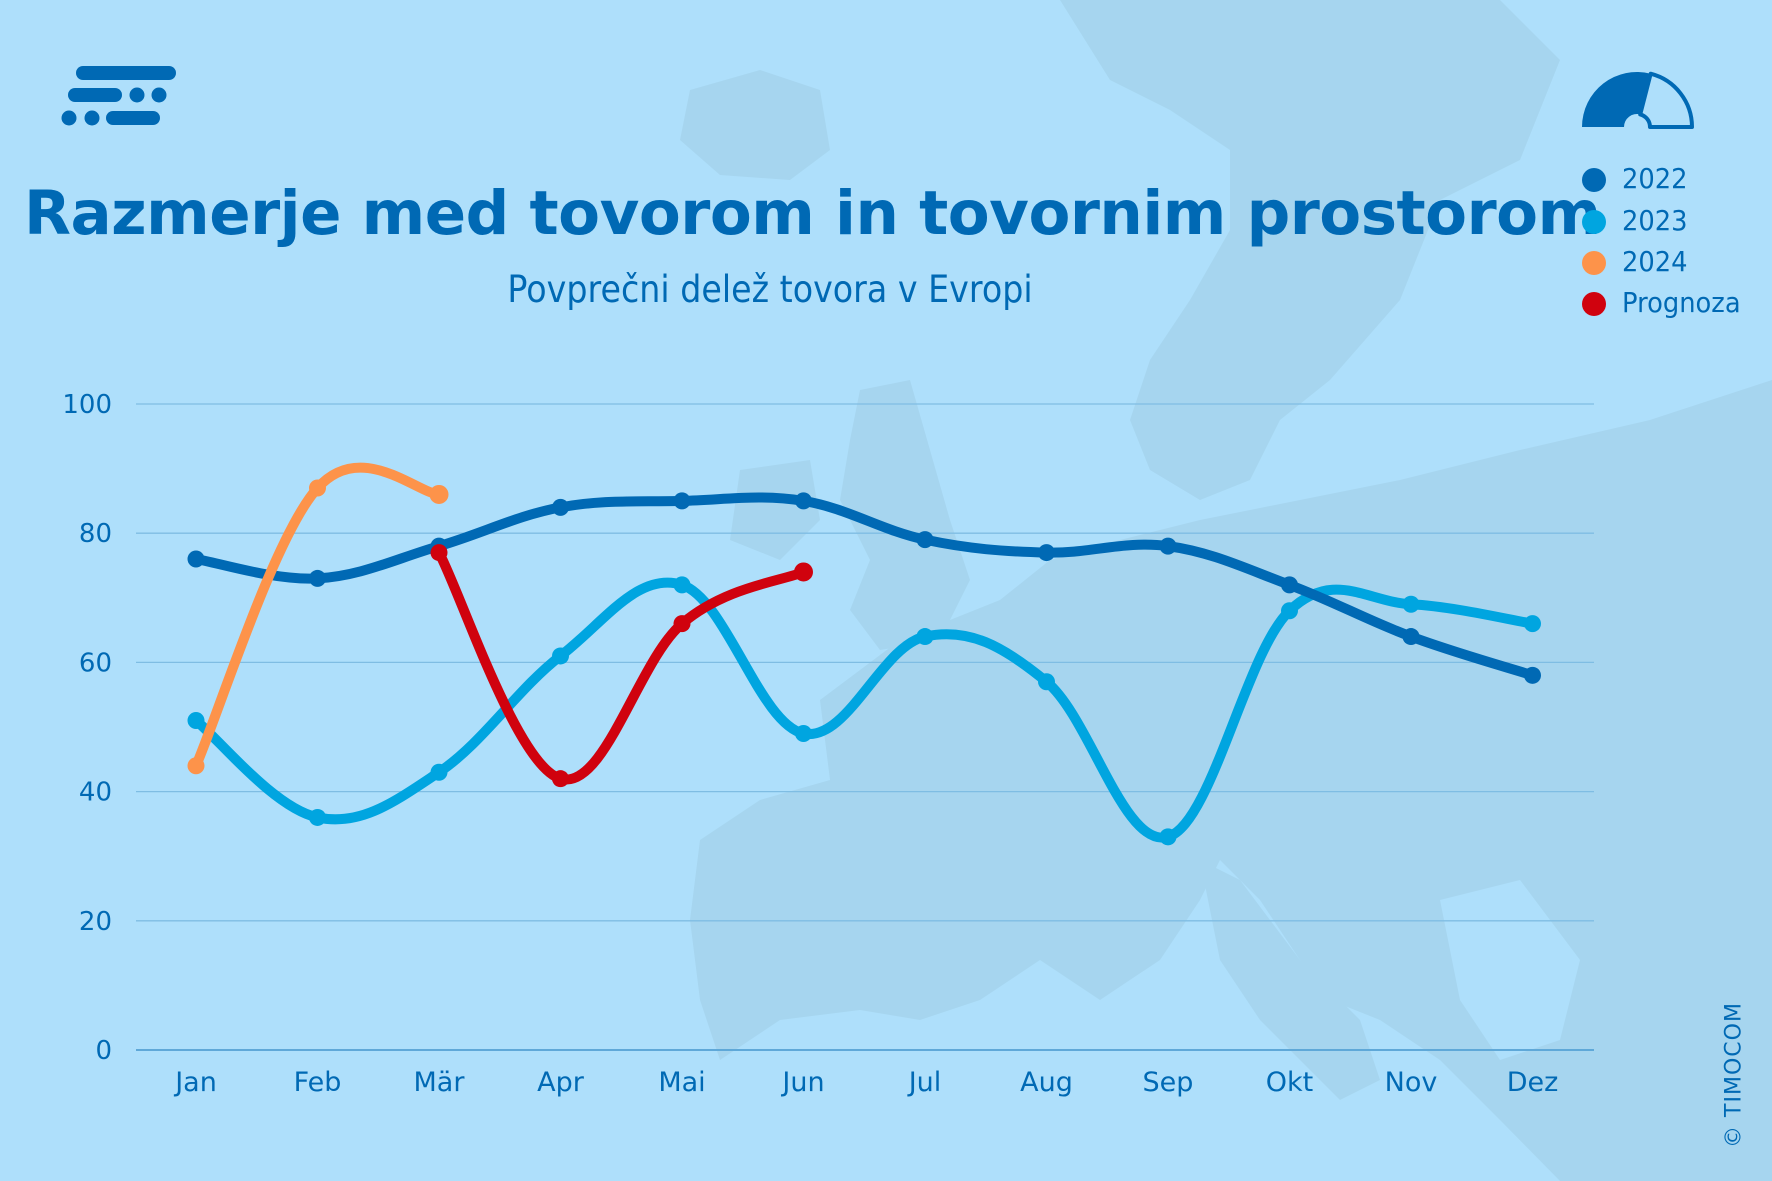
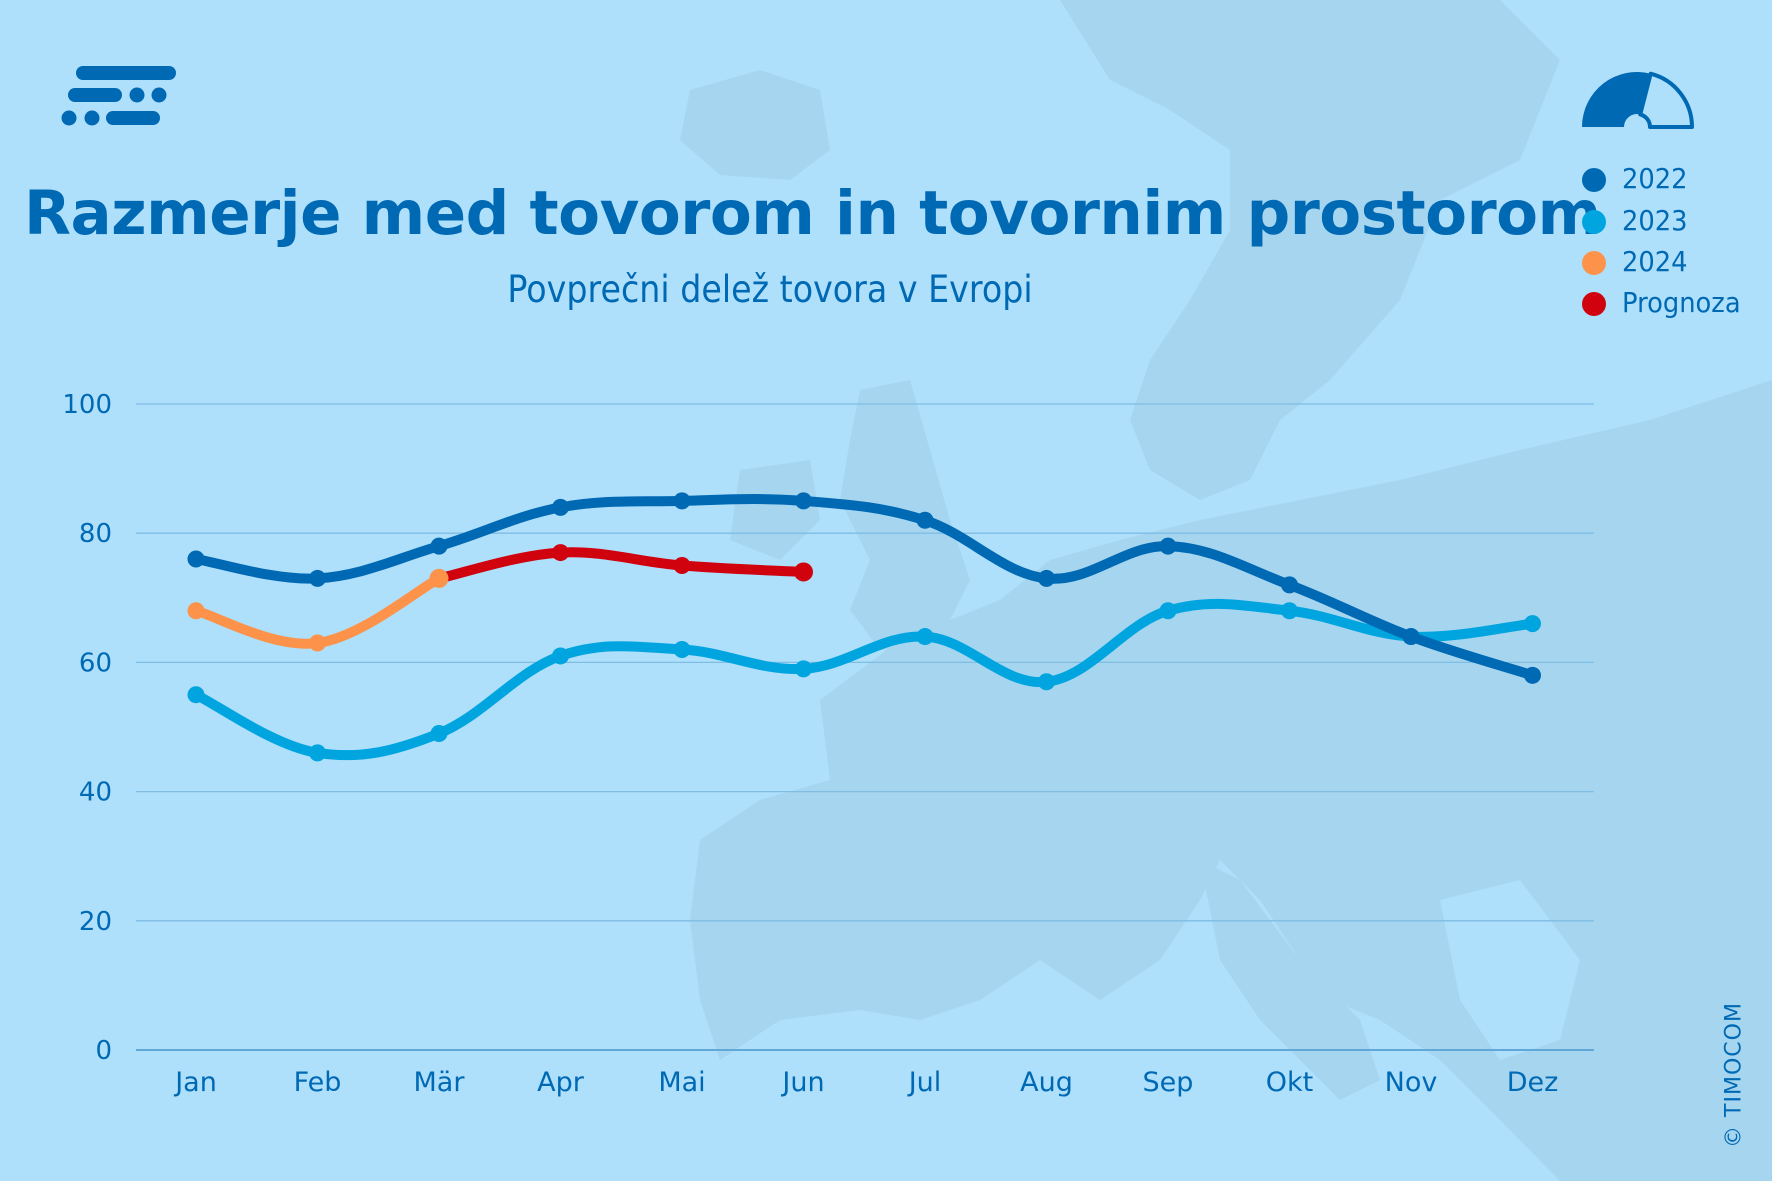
2023/Jan: 51 -> 55
2024/Jan: 44 -> 68
2023/Feb: 36 -> 46
2024/Feb: 87 -> 63
2023/Mär: 43 -> 49
2024/Mär: 86 -> 73
Prognoza/Mär: 77 -> 73
Prognoza/Apr: 42 -> 77
2023/Mai: 72 -> 62
Prognoza/Mai: 66 -> 75
2023/Jun: 49 -> 59
2022/Jul: 79 -> 82
2022/Aug: 77 -> 73
2023/Sep: 33 -> 68
2023/Nov: 69 -> 64
